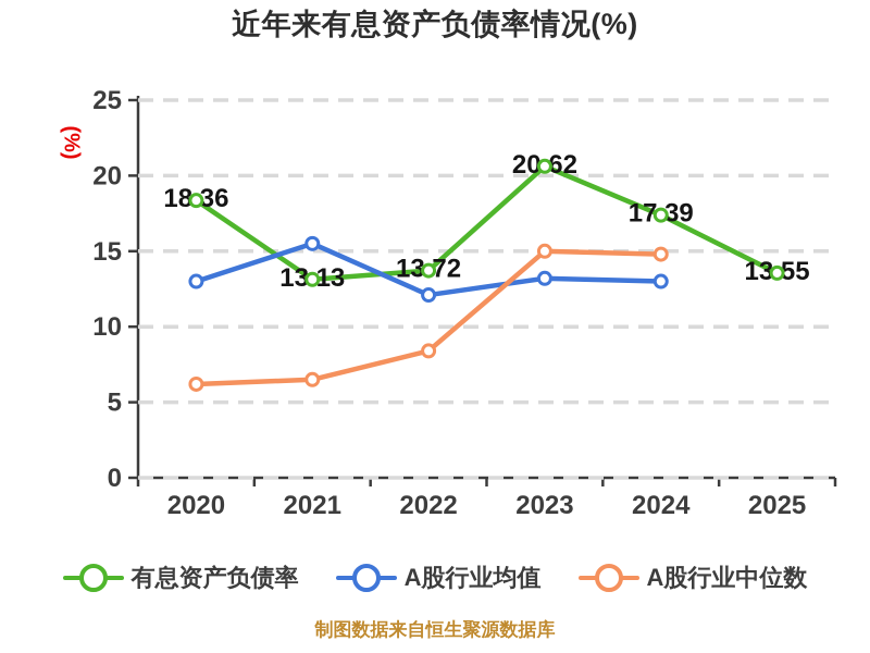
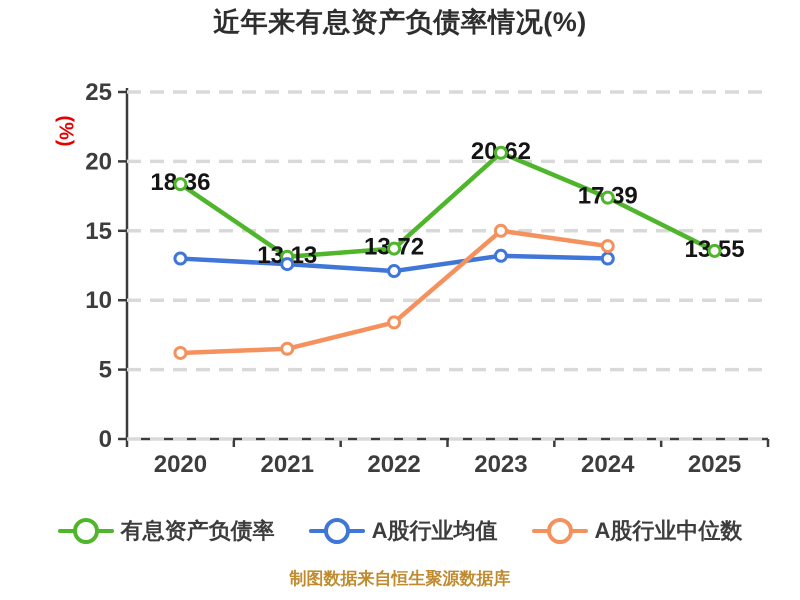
A股行业均值/2021: 15.5 -> 12.6
A股行业中位数/2024: 14.8 -> 13.9
